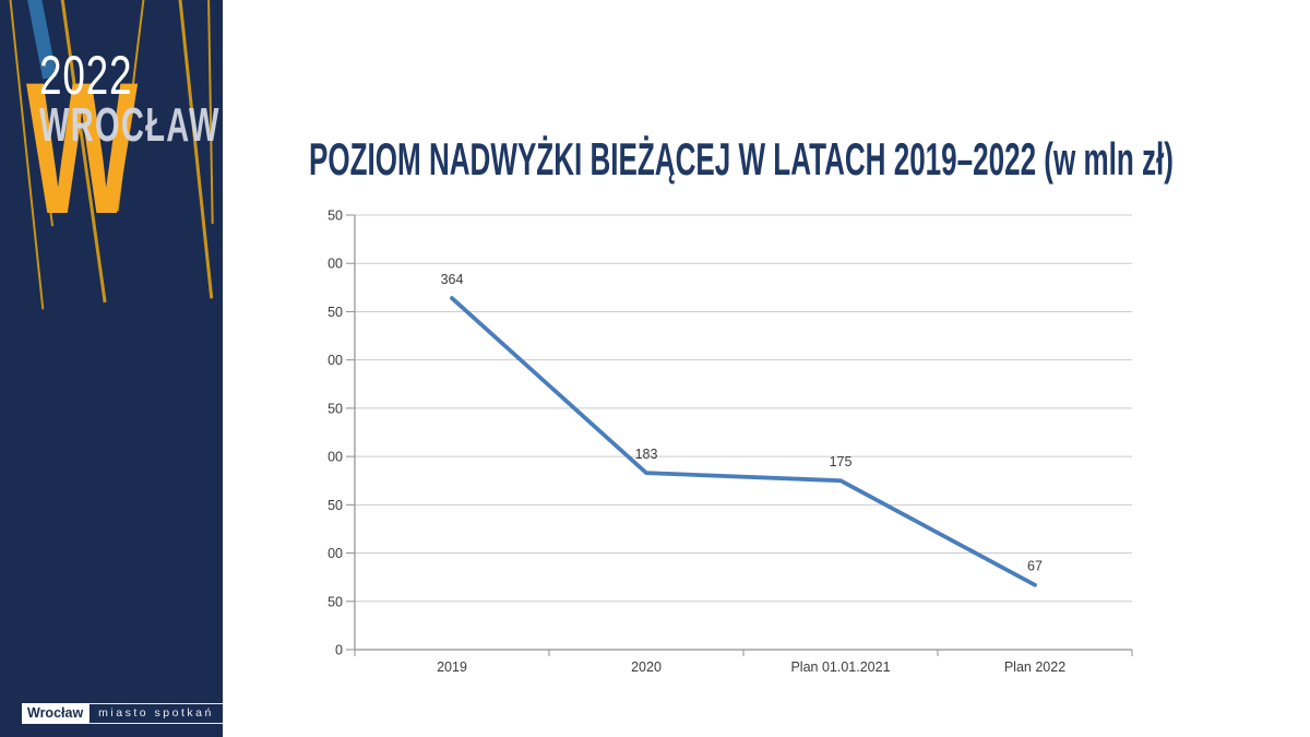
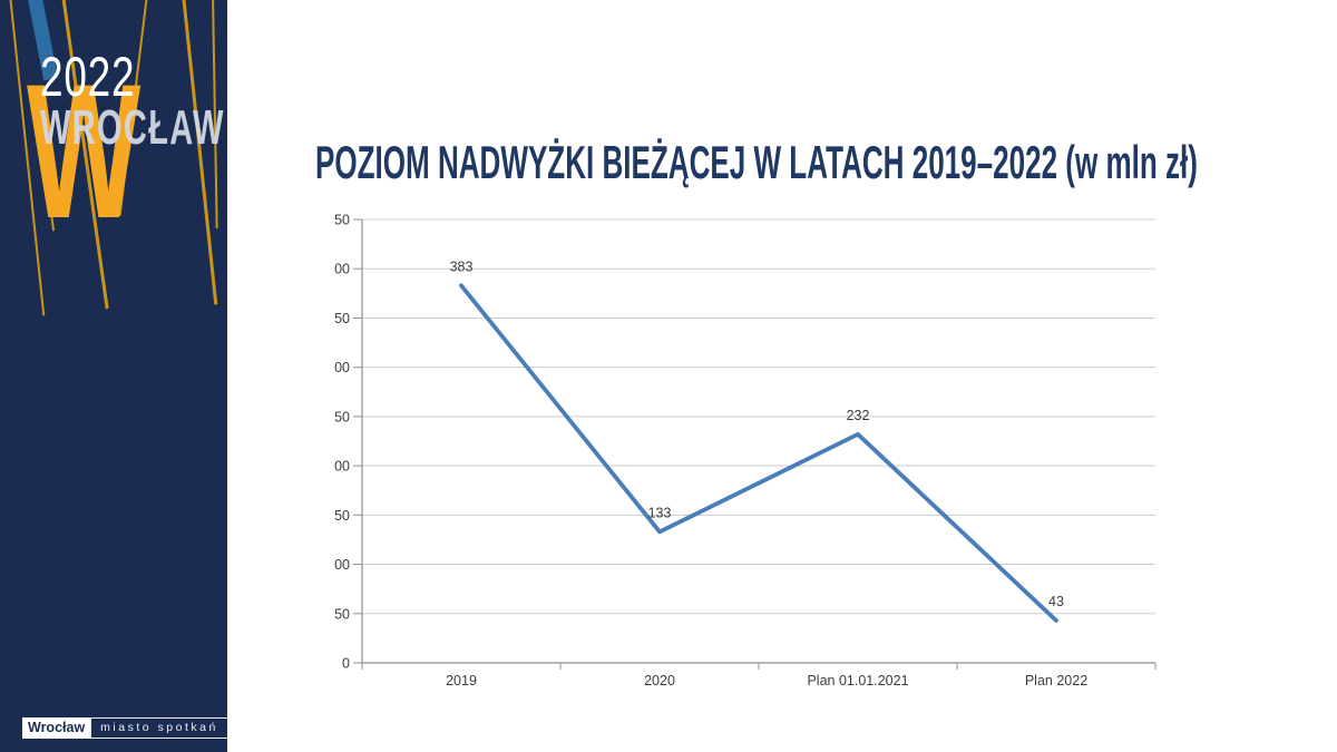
2019: 364 -> 383
2020: 183 -> 133
Plan 01.01.2021: 175 -> 232
Plan 2022: 67 -> 43
